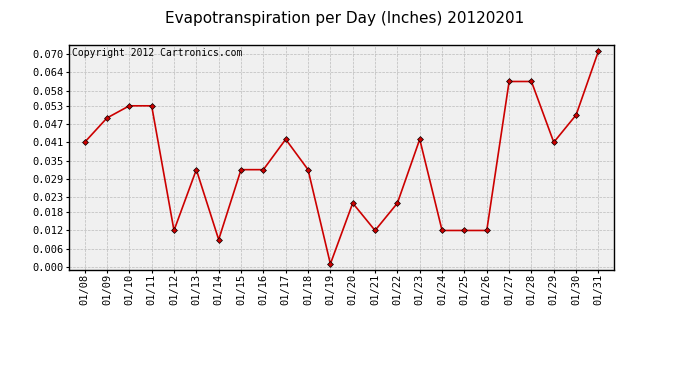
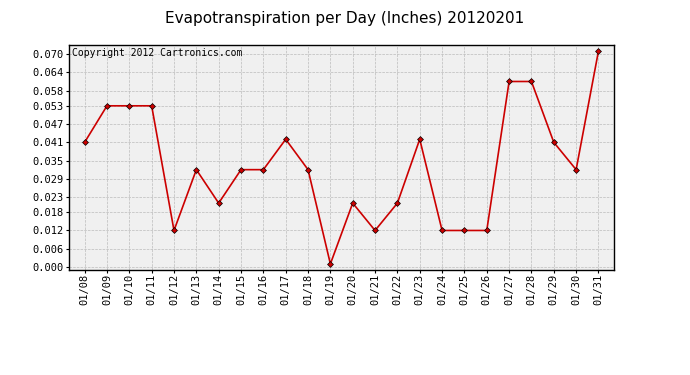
01/09: 0.049 -> 0.053
01/14: 0.009 -> 0.021
01/30: 0.050 -> 0.032
